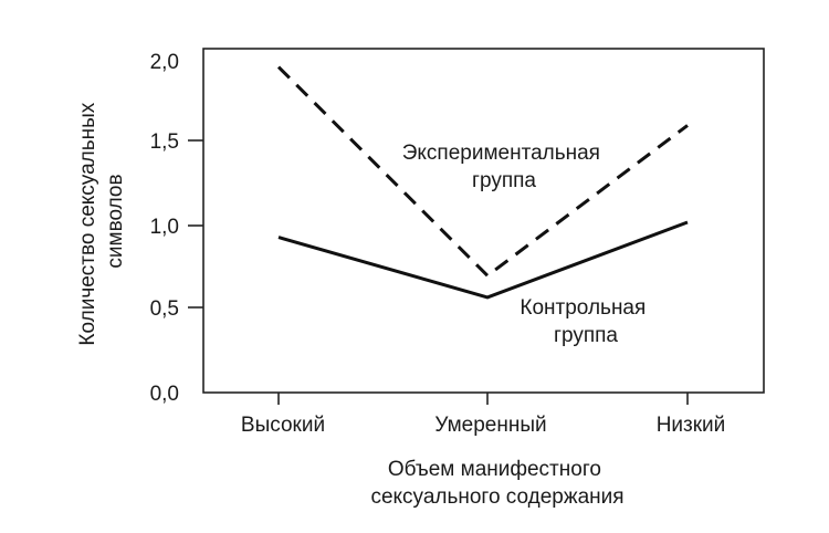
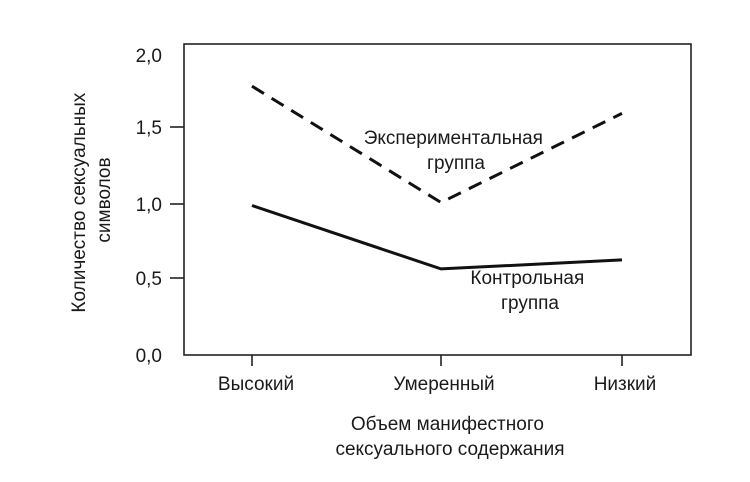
Экспериментальная группа/Высокий: 1,95 -> 1,78
Контрольная группа/Высокий: 0,93 -> 0,99
Экспериментальная группа/Умеренный: 0,70 -> 1,01
Контрольная группа/Низкий: 1,02 -> 0,63
